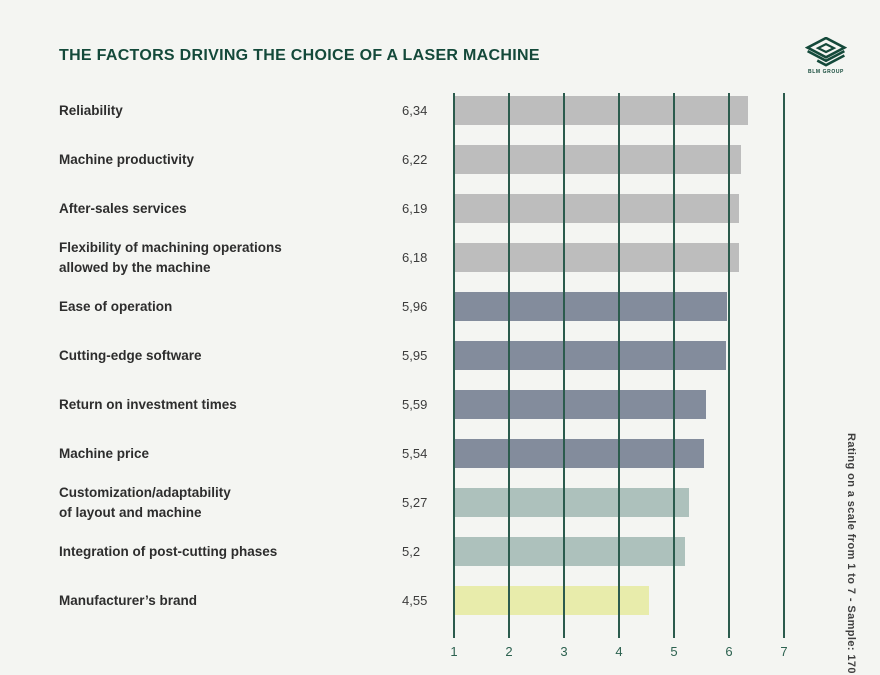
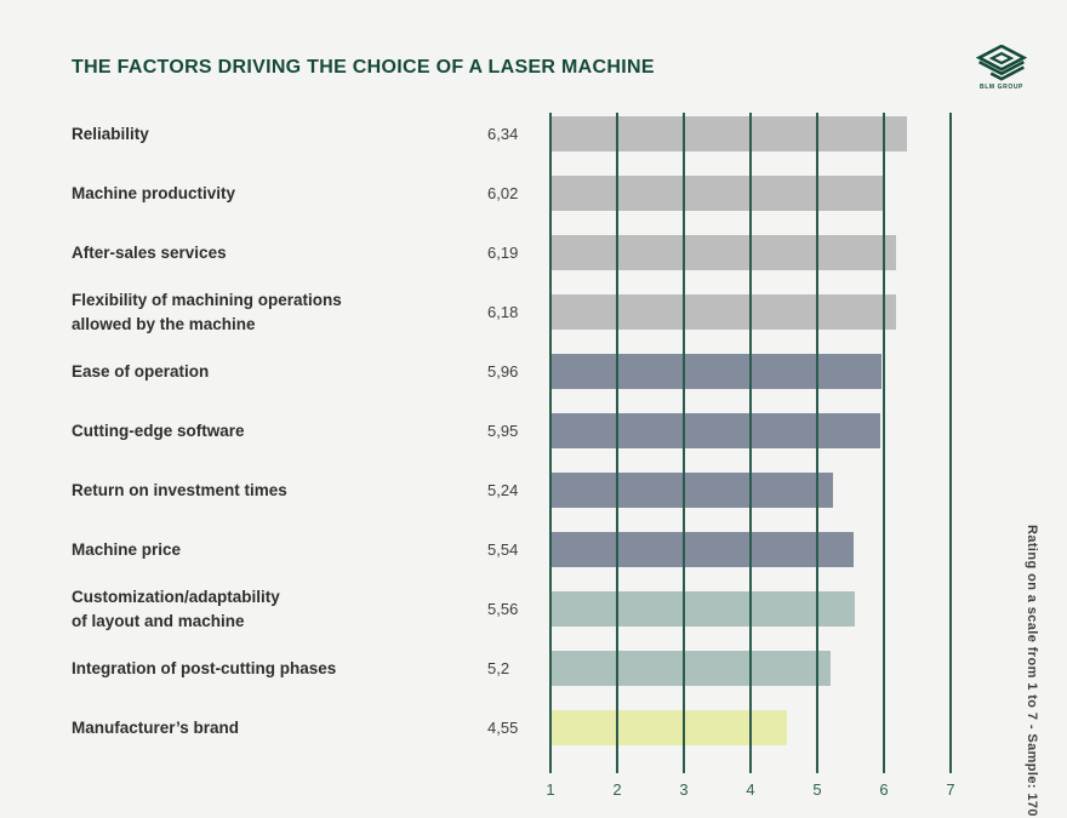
Machine productivity: 6,22 -> 6,02
Return on investment times: 5,59 -> 5,24
Customization/adaptability of layout and machine: 5,27 -> 5,56
